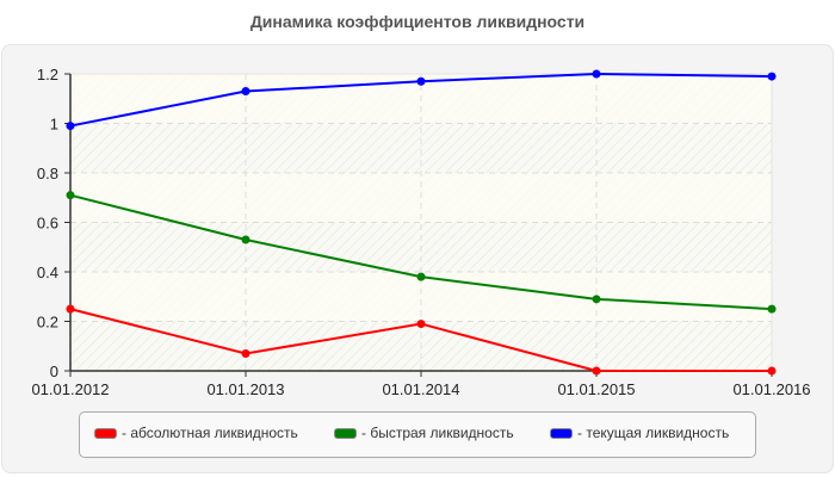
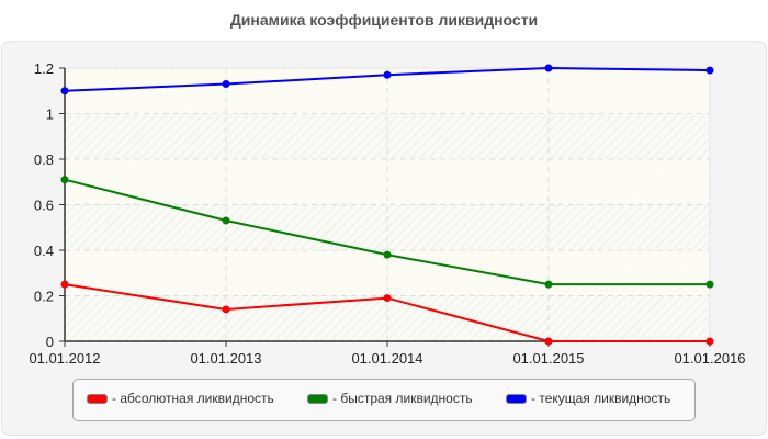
- текущая ликвидность/01.01.2012: 0.99 -> 1.10
- абсолютная ликвидность/01.01.2013: 0.07 -> 0.14
- быстрая ликвидность/01.01.2015: 0.29 -> 0.25
